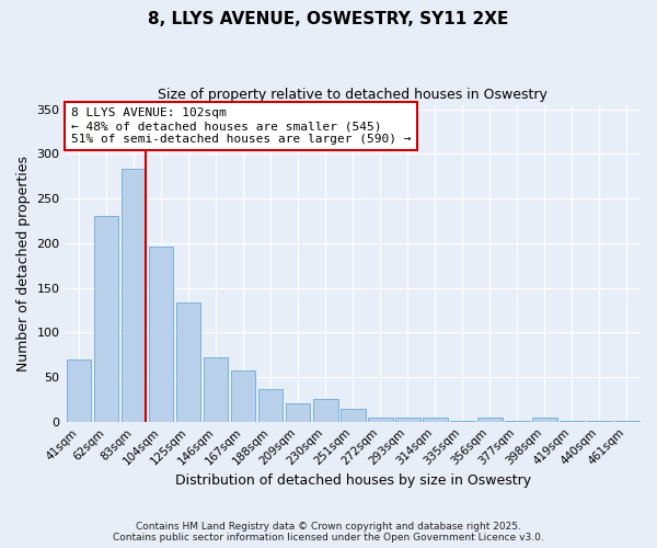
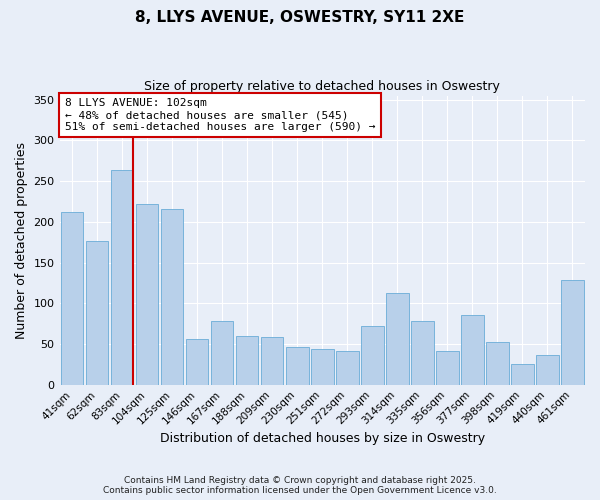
41sqm: 70 -> 212
62sqm: 230 -> 176
83sqm: 283 -> 264
104sqm: 196 -> 222
125sqm: 133 -> 216
146sqm: 72 -> 56
167sqm: 57 -> 78
188sqm: 36 -> 60
209sqm: 20 -> 58
230sqm: 25 -> 46
251sqm: 14 -> 44
272sqm: 4 -> 42
293sqm: 4 -> 72
314sqm: 4 -> 112
335sqm: 1 -> 78
356sqm: 5 -> 42
377sqm: 1 -> 86
398sqm: 5 -> 52
419sqm: 1 -> 26
440sqm: 1 -> 36
461sqm: 1 -> 128
